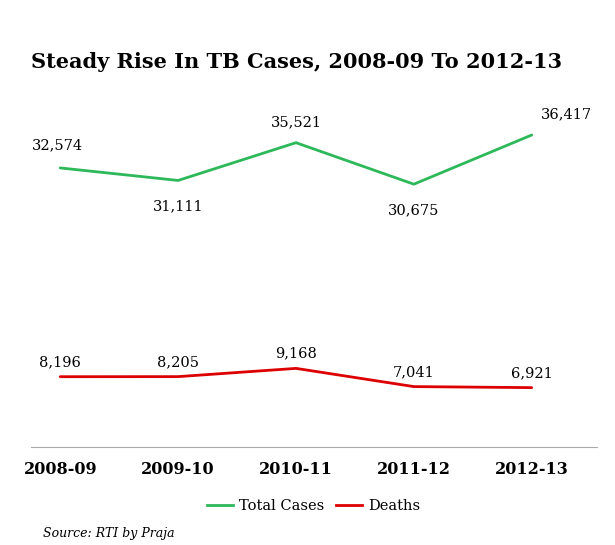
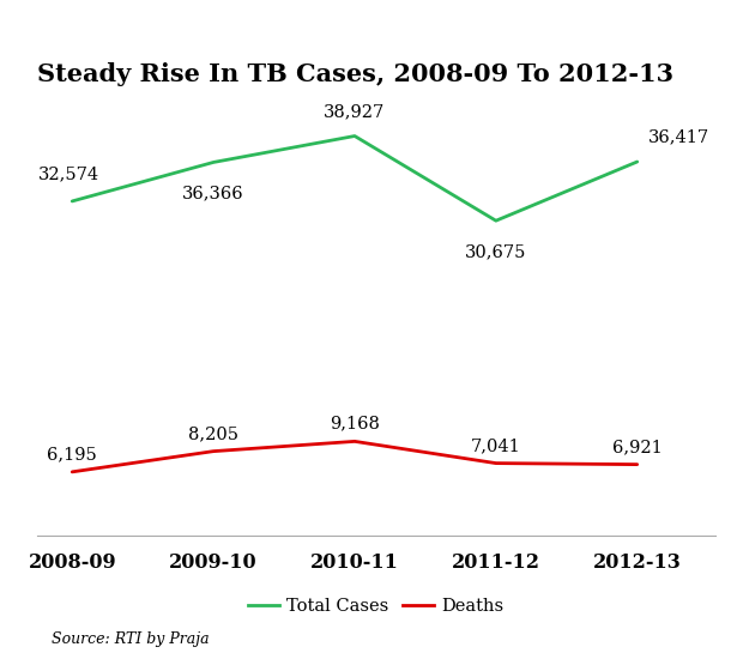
Deaths/2008-09: 8,196 -> 6,195
Total Cases/2009-10: 31,111 -> 36,366
Total Cases/2010-11: 35,521 -> 38,927
